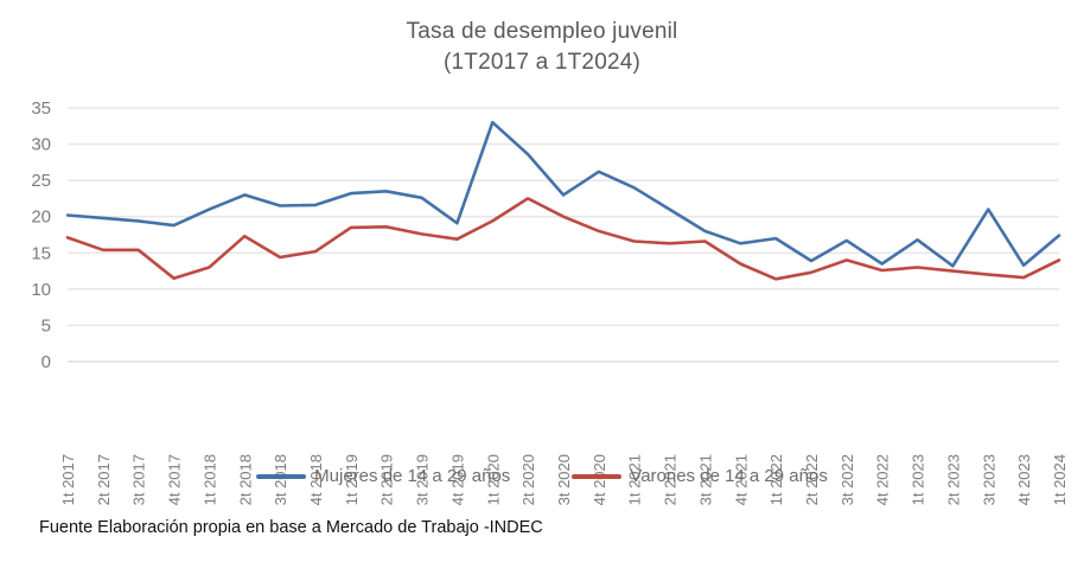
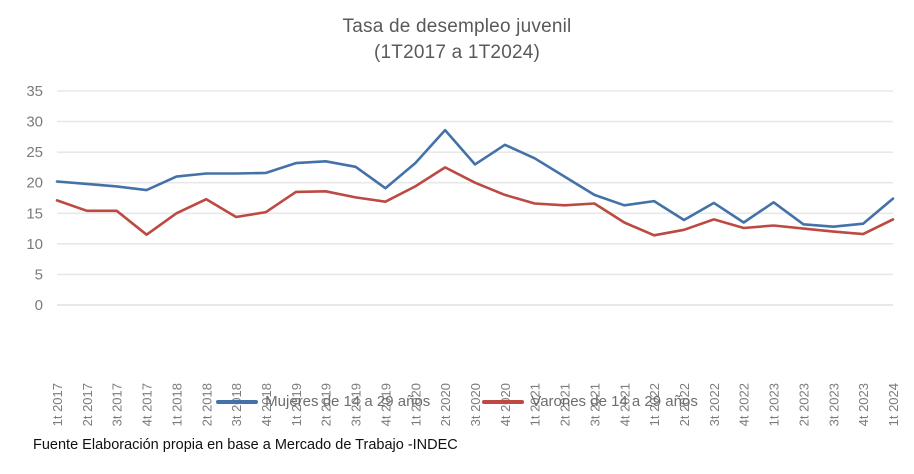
Varones de 14 a 29 años/1t 2018: 13 -> 15
Mujeres de 14 a 29 años/2t 2018: 23 -> 22
Mujeres de 14 a 29 años/1t 2020: 33 -> 23
Mujeres de 14 a 29 años/3t 2023: 21 -> 13
